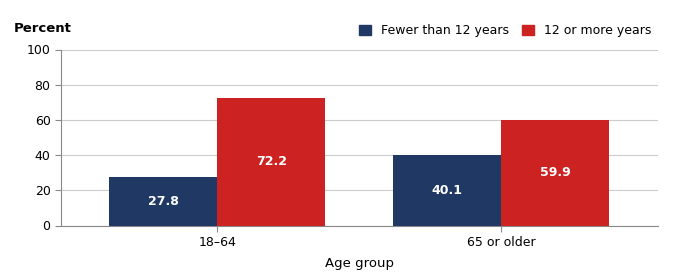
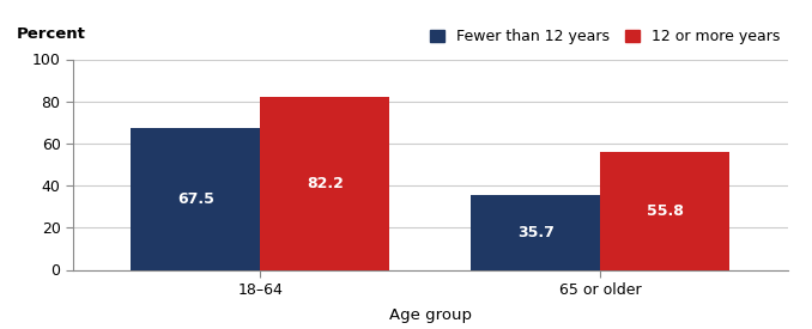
Fewer than 12 years/18–64: 27.8 -> 67.5
12 or more years/18–64: 72.2 -> 82.2
Fewer than 12 years/65 or older: 40.1 -> 35.7
12 or more years/65 or older: 59.9 -> 55.8
